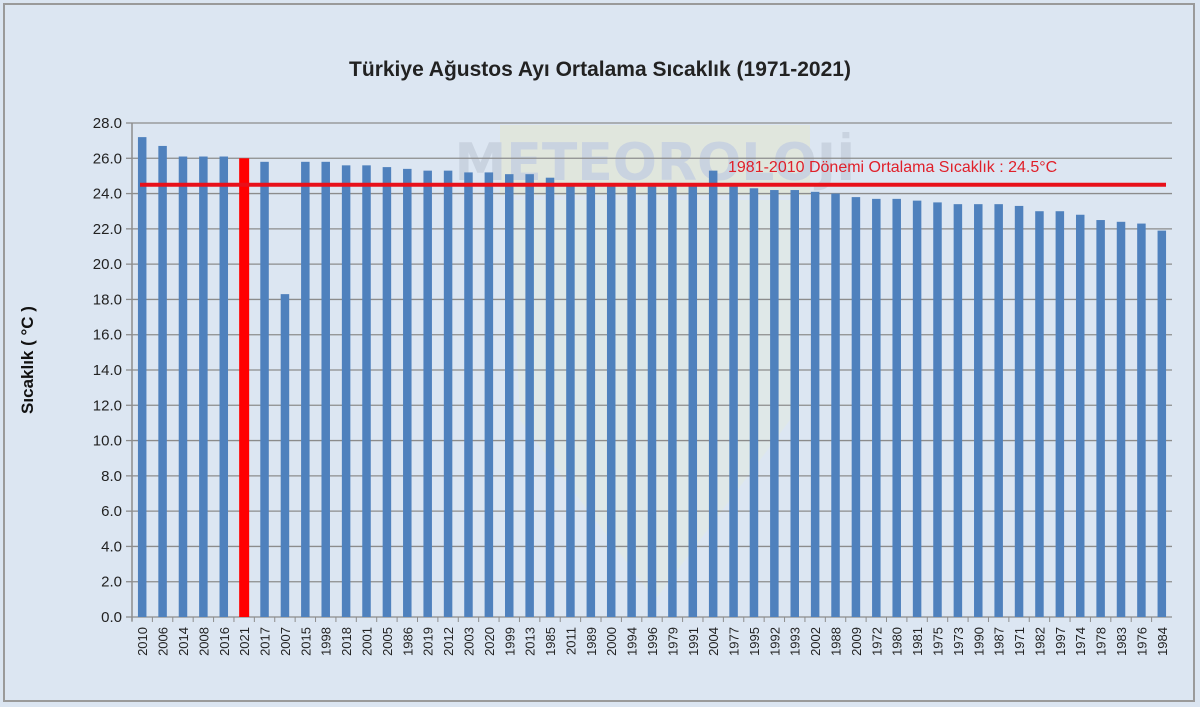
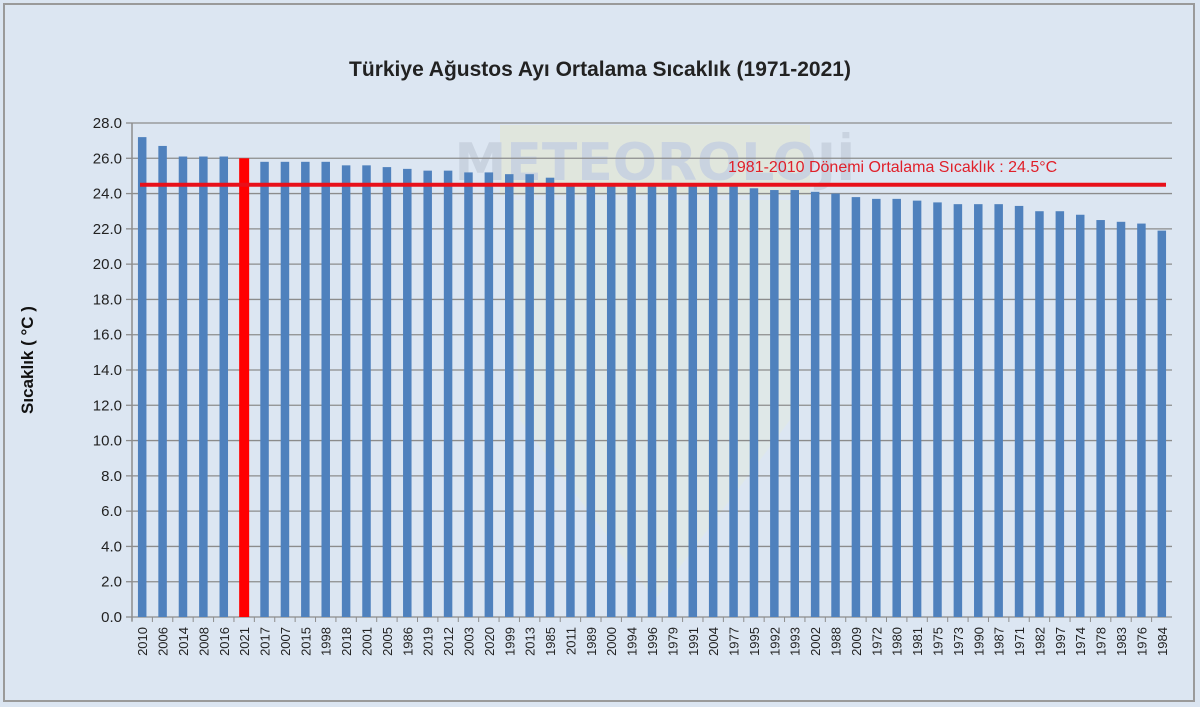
2007: 18.3 -> 25.8
2004: 25.3 -> 24.4
